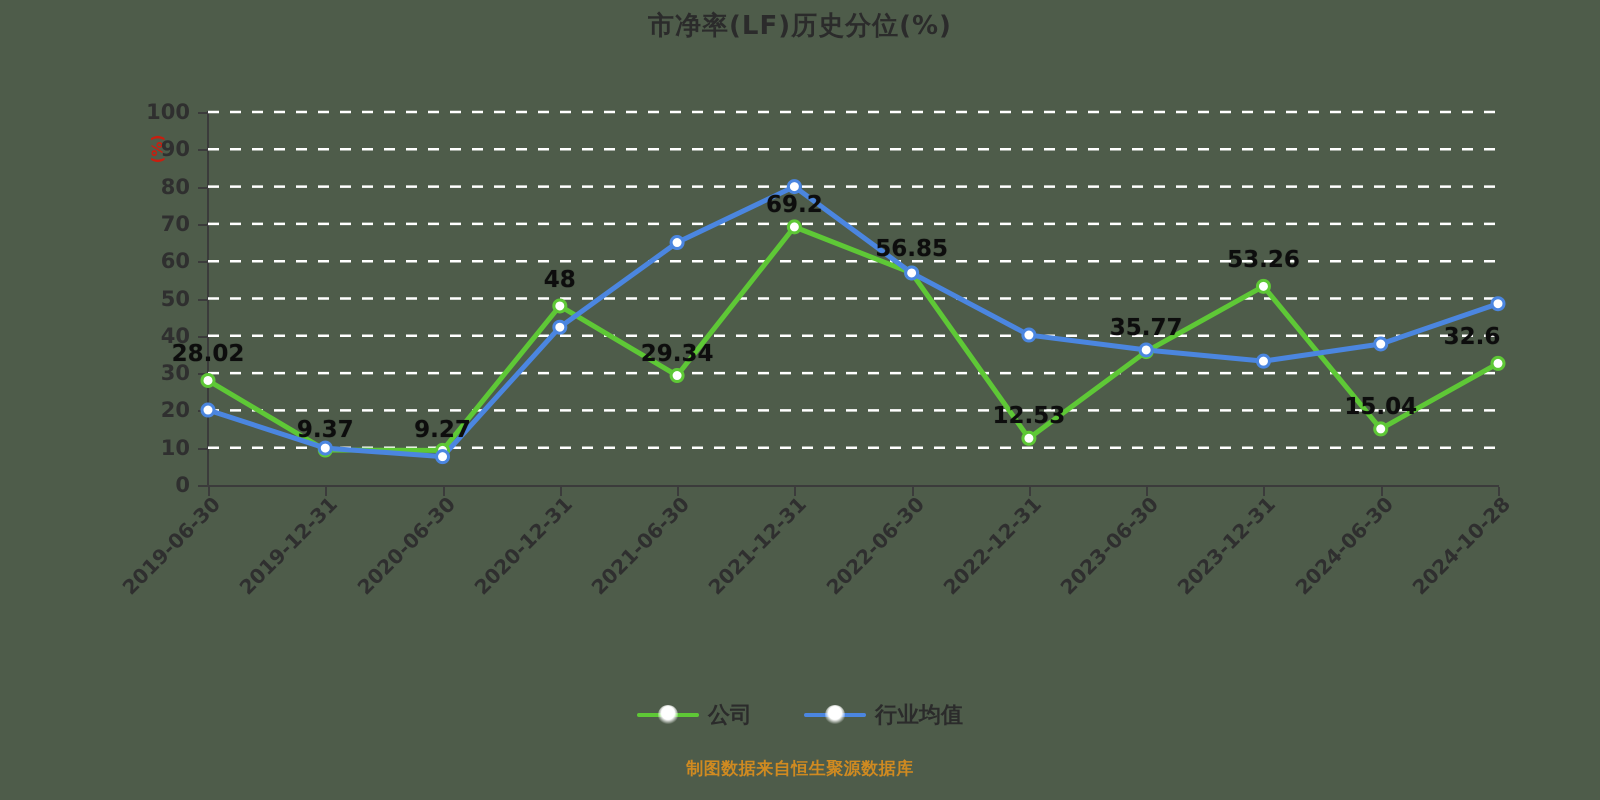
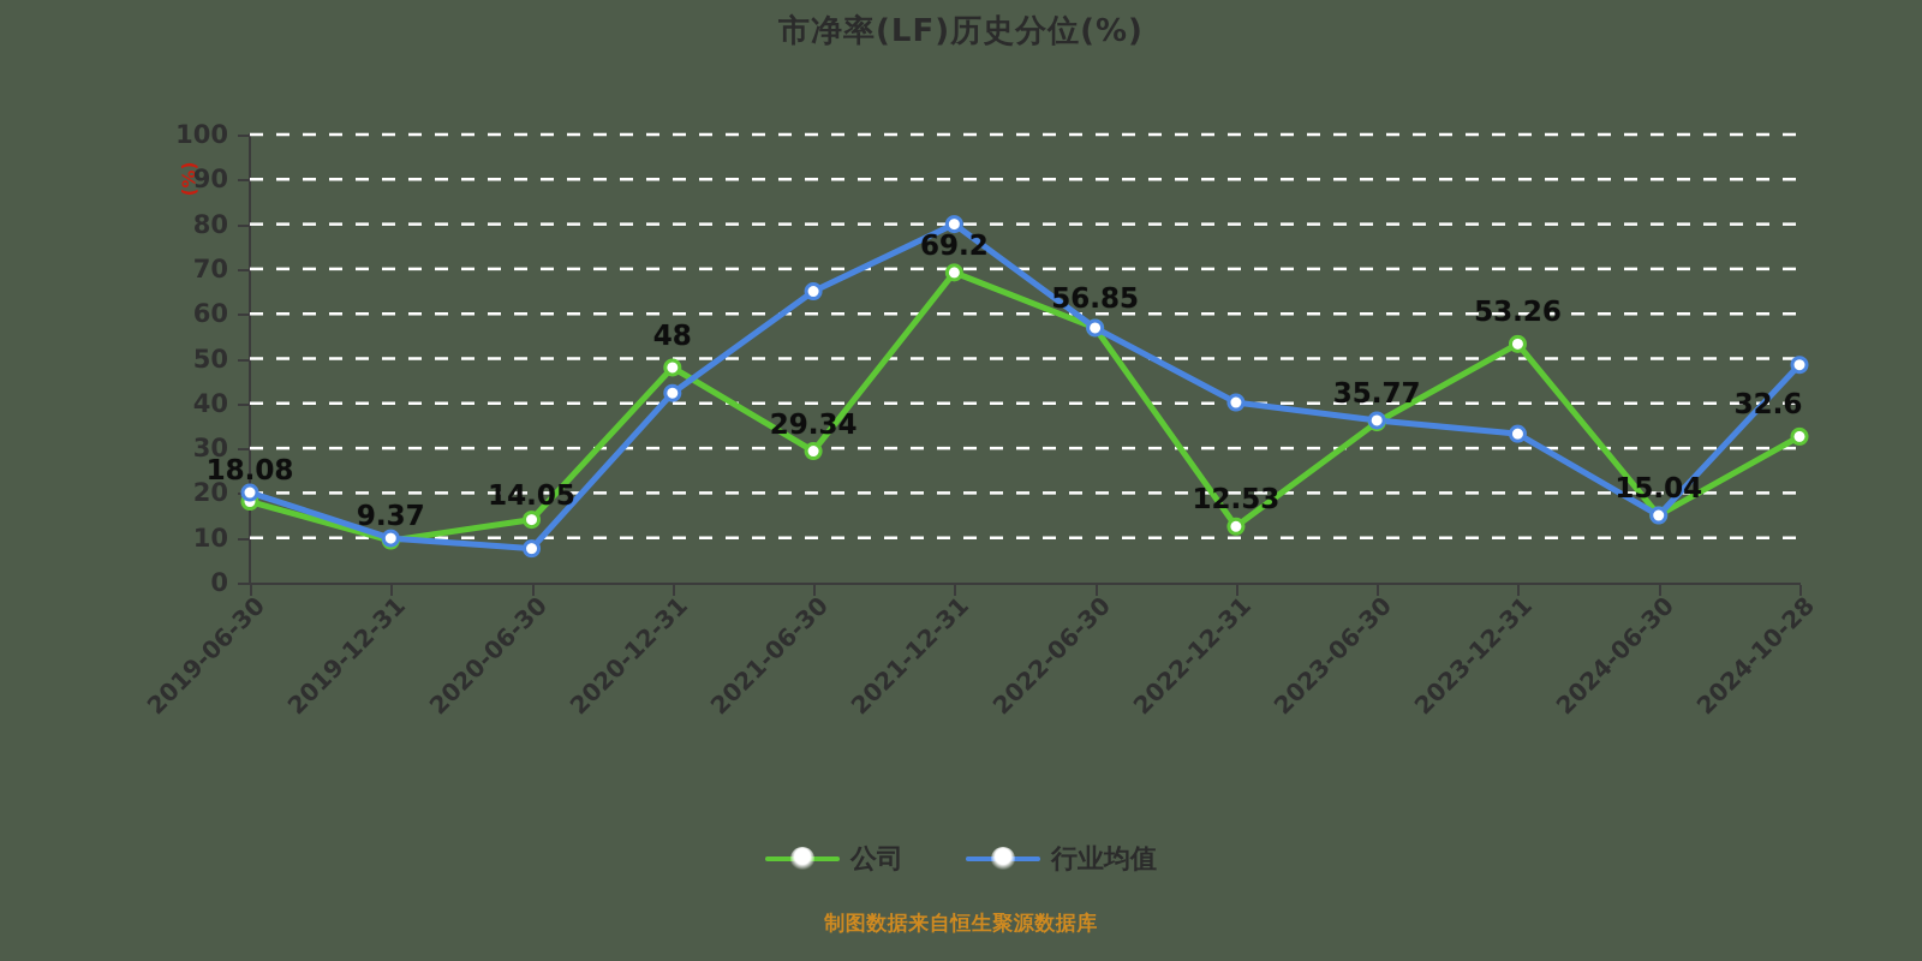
公司/2019-06-30: 28.02 -> 18.08
公司/2020-06-30: 9.27 -> 14.05
行业均值/2024-06-30: 38 -> 15
